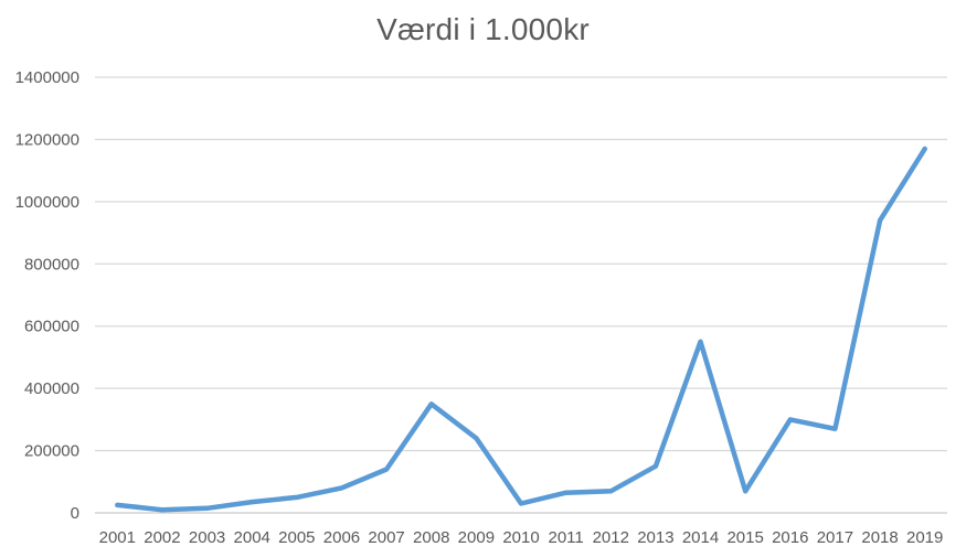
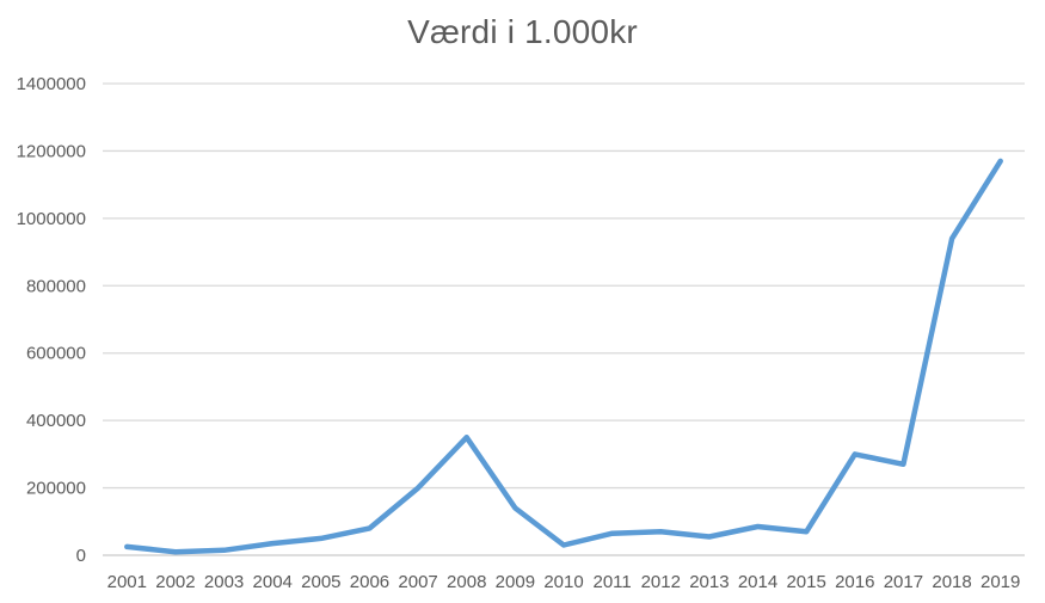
2007: 140000 -> 200000
2009: 240000 -> 140000
2013: 150000 -> 60000
2014: 550000 -> 80000
